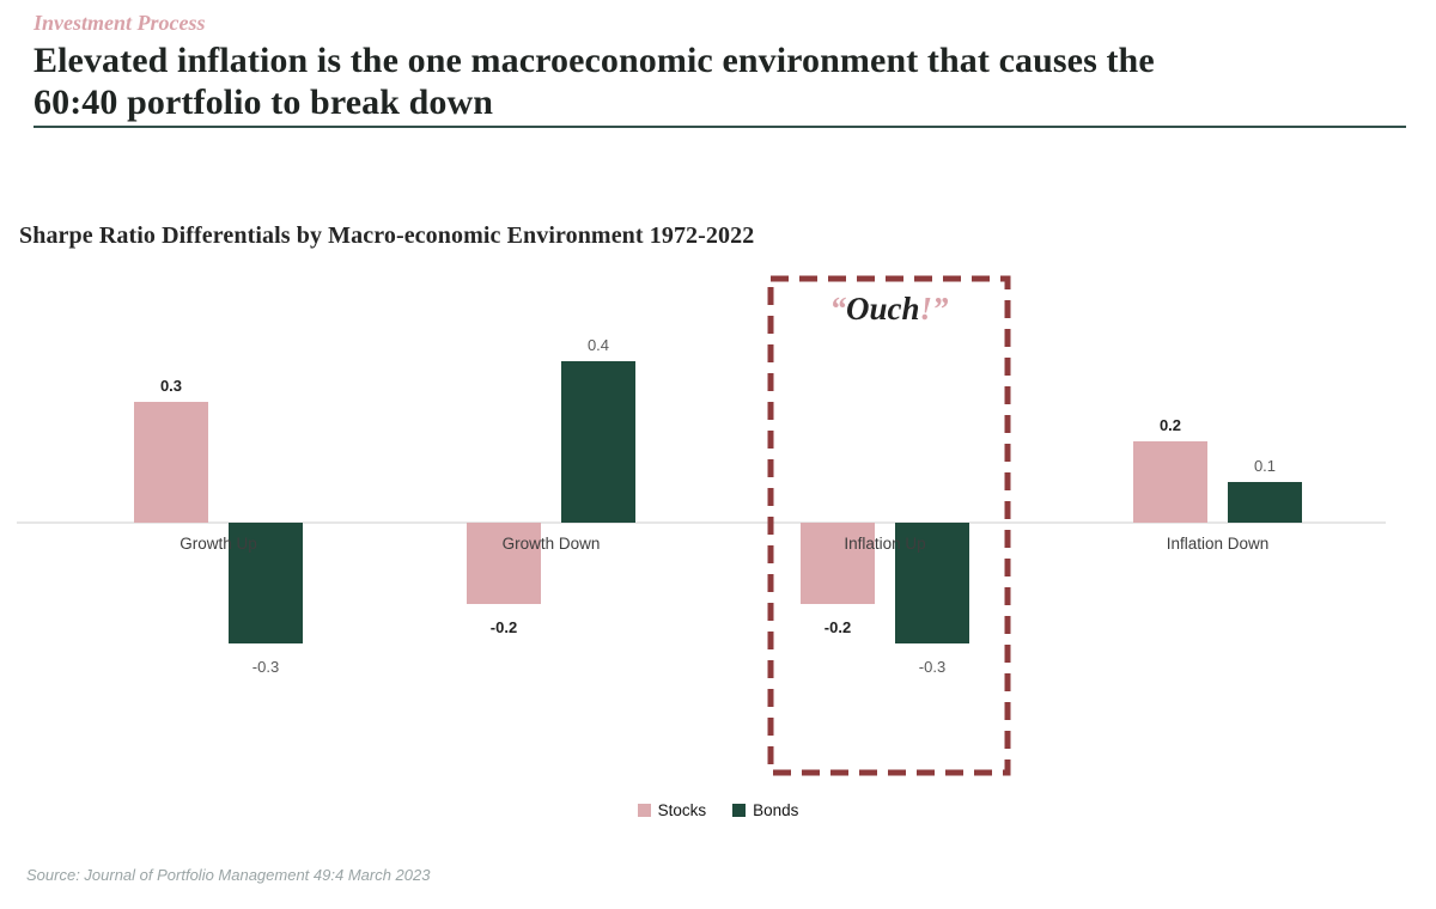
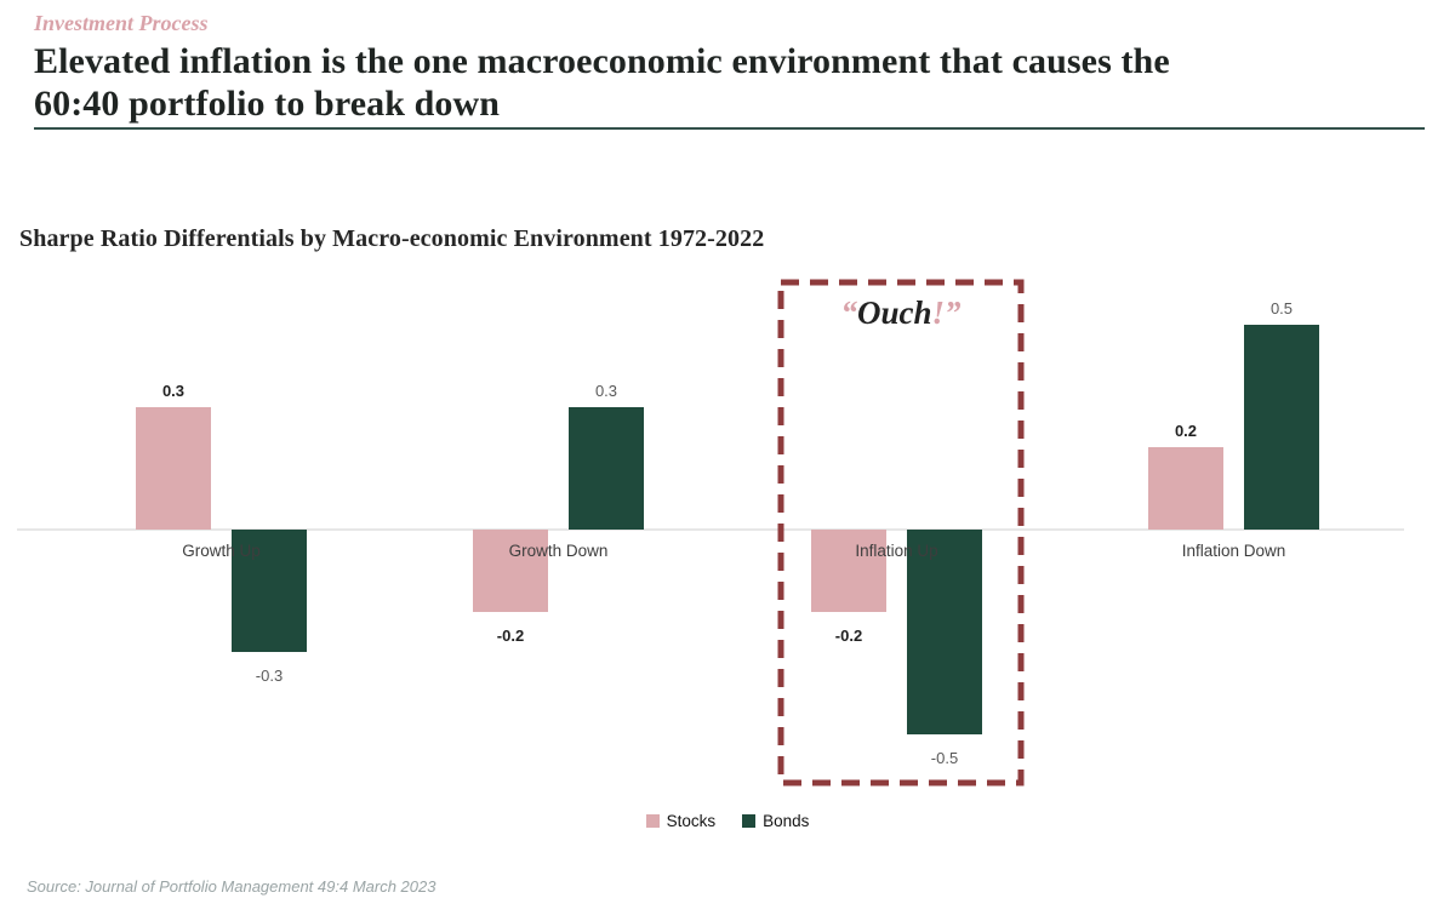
Bonds/Growth Down: 0.4 -> 0.3
Bonds/Inflation Up: -0.3 -> -0.5
Bonds/Inflation Down: 0.1 -> 0.5
